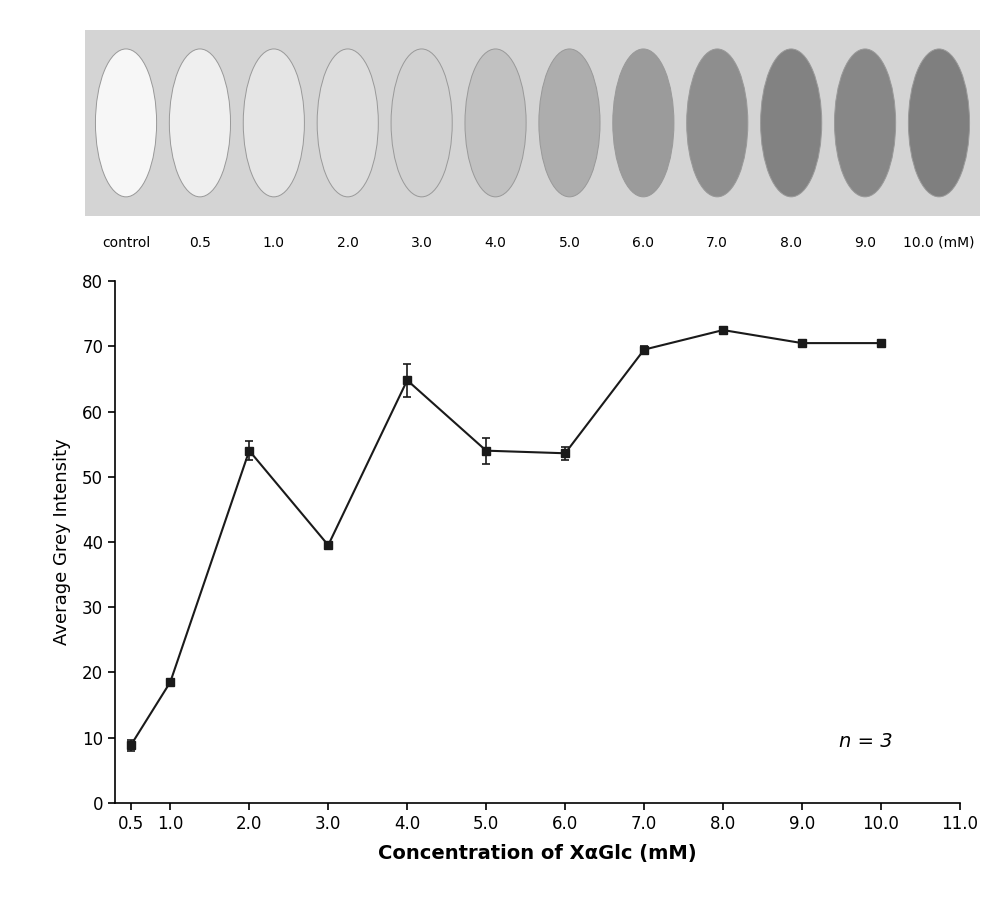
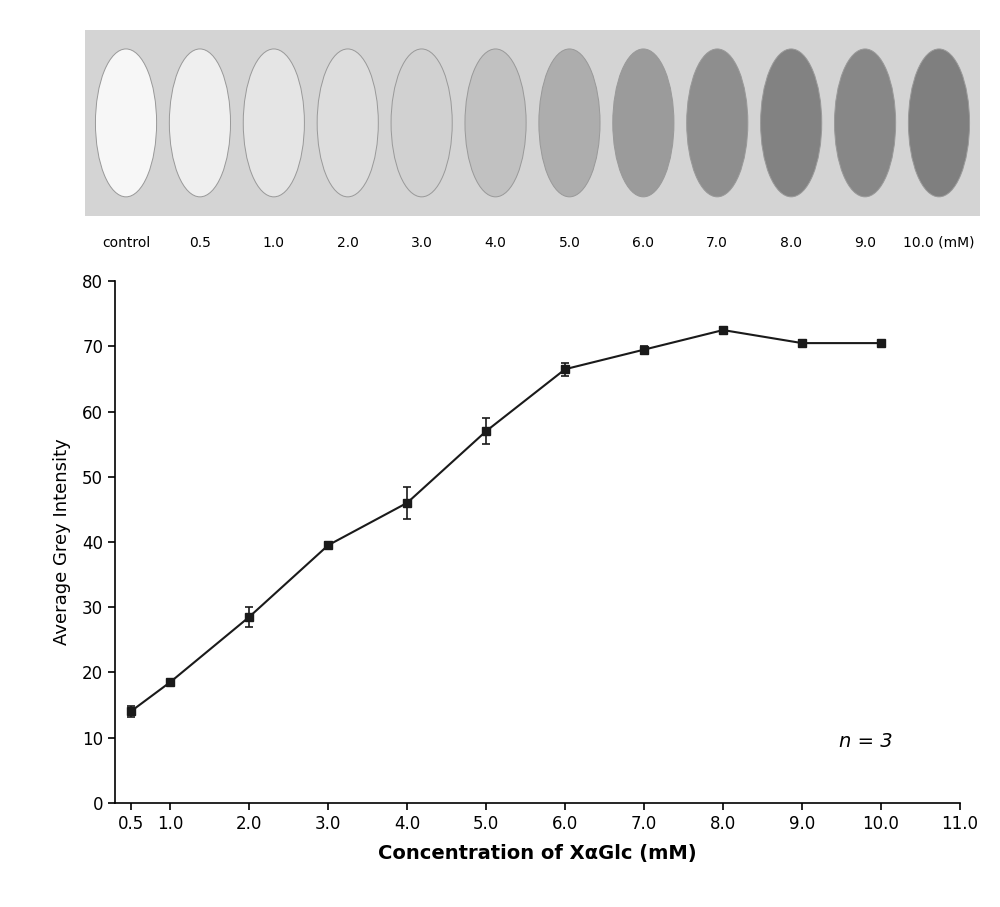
0.5: 8.8 -> 14.0
2.0: 54.0 -> 28.5
4.0: 64.8 -> 46.0
5.0: 54.0 -> 57.0
6.0: 53.6 -> 66.5
